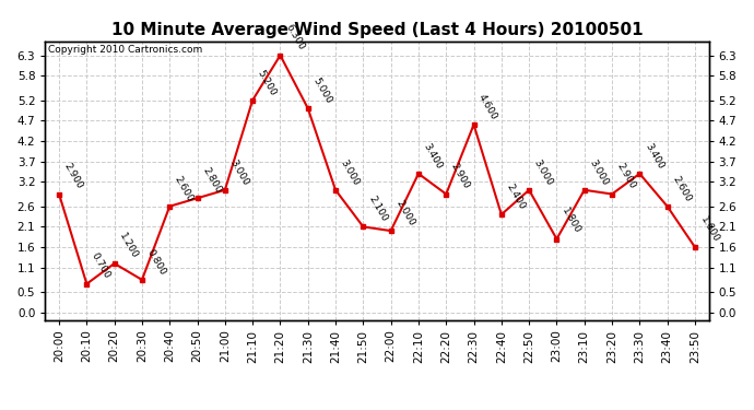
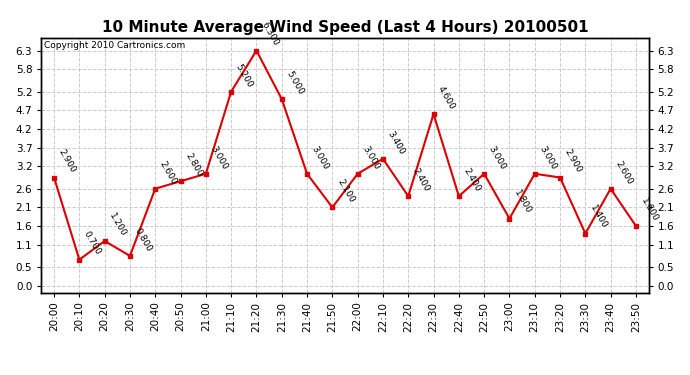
22:00: 2.000 -> 3.000
22:20: 2.900 -> 2.400
23:30: 3.400 -> 1.400
